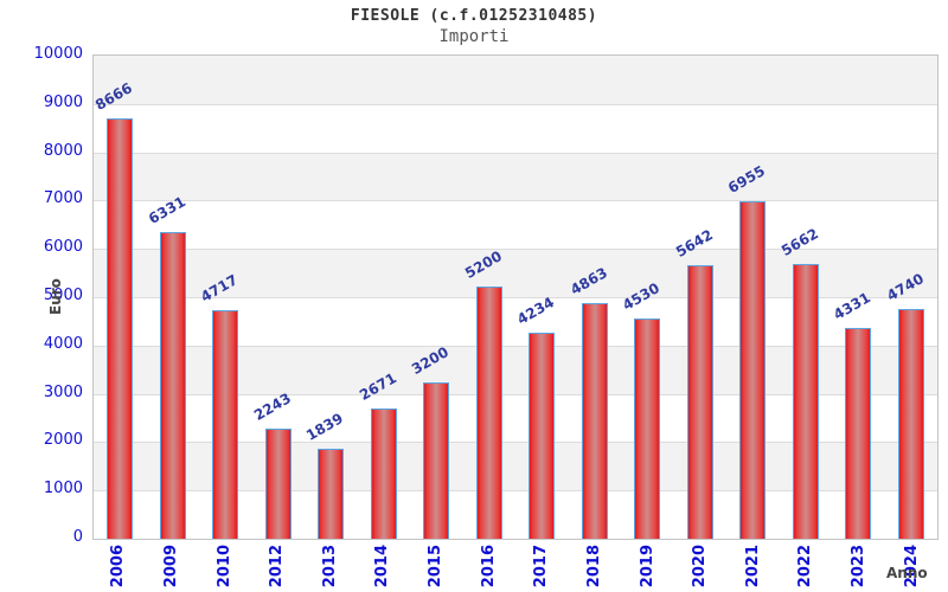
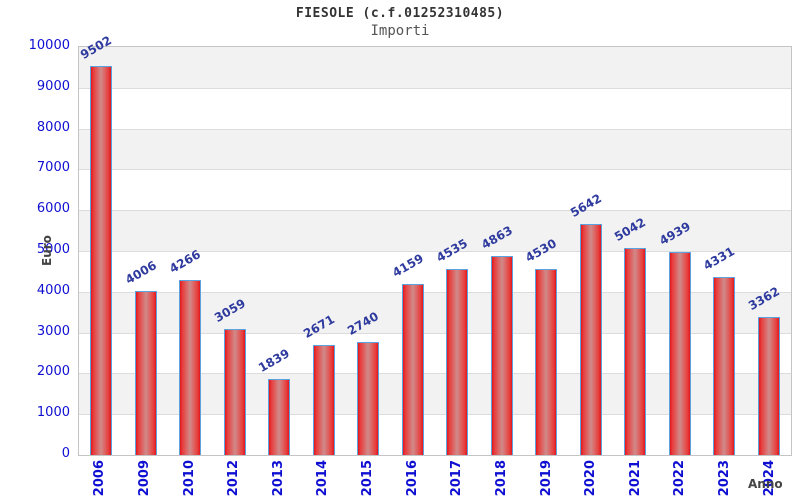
2006: 8666 -> 9502
2009: 6331 -> 4006
2010: 4717 -> 4266
2012: 2243 -> 3059
2015: 3200 -> 2740
2016: 5200 -> 4159
2017: 4234 -> 4535
2021: 6955 -> 5042
2022: 5662 -> 4939
2024: 4740 -> 3362
